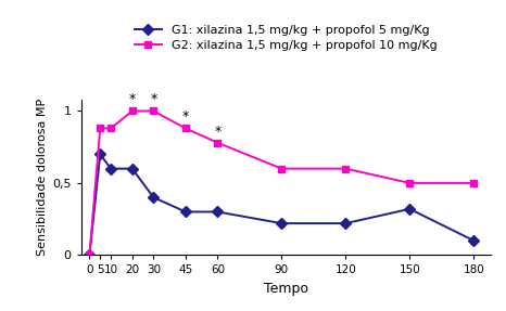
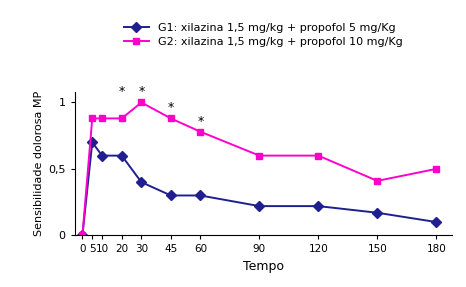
G2: xilazina 1,5 mg/kg + propofol 10 mg/Kg/20: 1,00 -> 0,88
G1: xilazina 1,5 mg/kg + propofol 5 mg/Kg/150: 0,32 -> 0,17
G2: xilazina 1,5 mg/kg + propofol 10 mg/Kg/150: 0,50 -> 0,41
